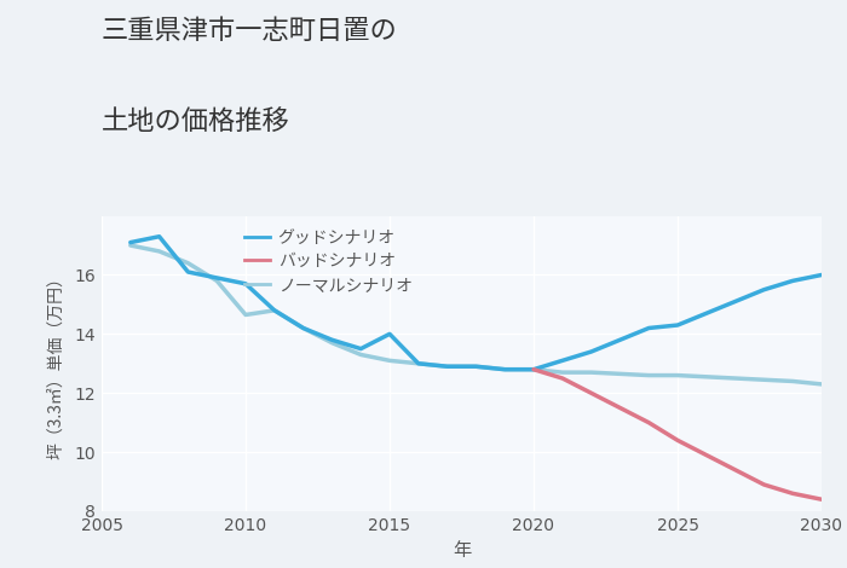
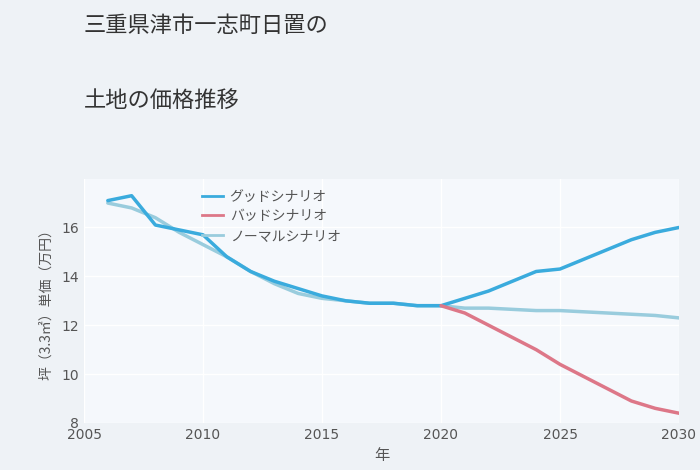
ノーマルシナリオ/2010: 14.65 -> 15.30
グッドシナリオ/2015: 14.0 -> 13.2
